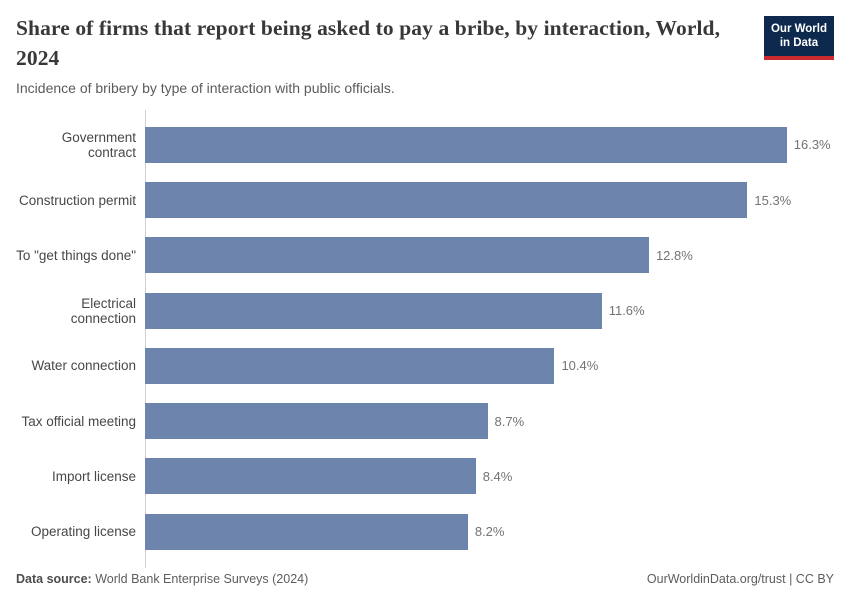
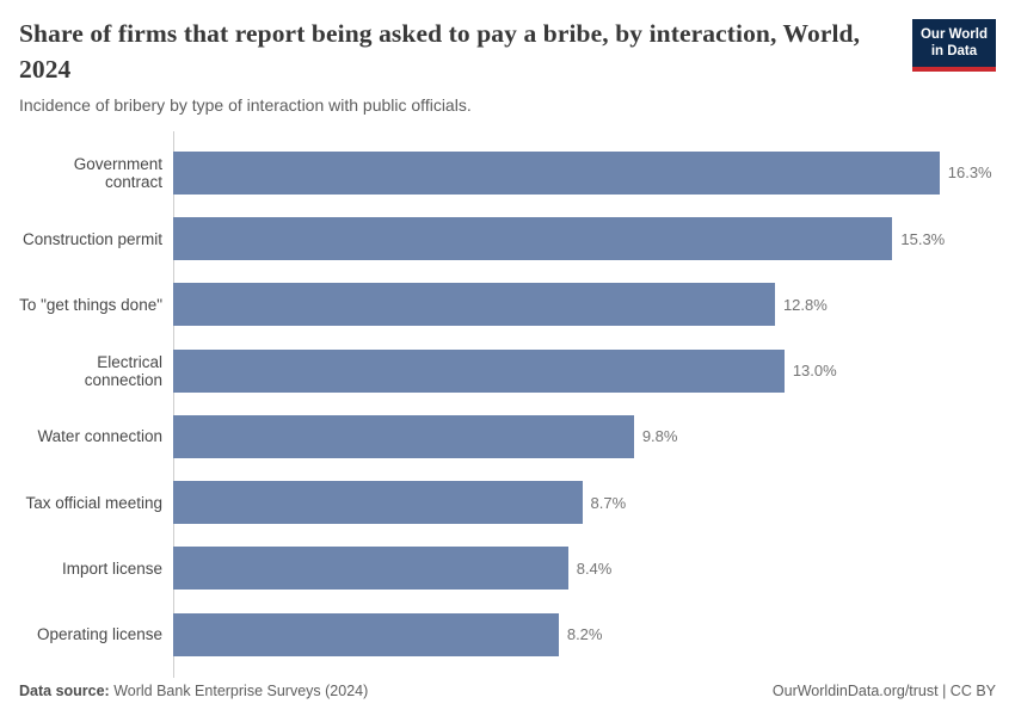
Electrical connection: 11.6% -> 13.0%
Water connection: 10.4% -> 9.8%
